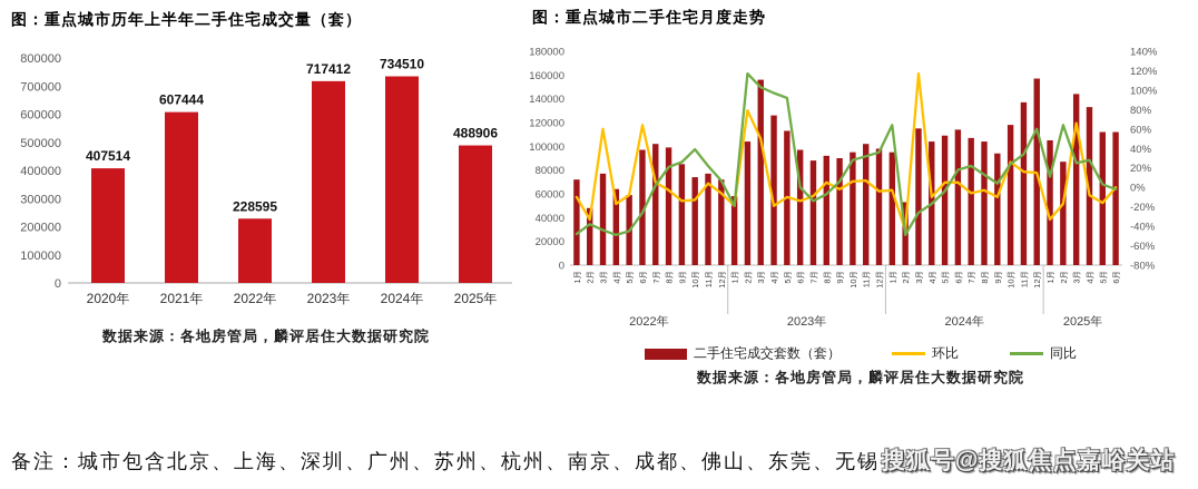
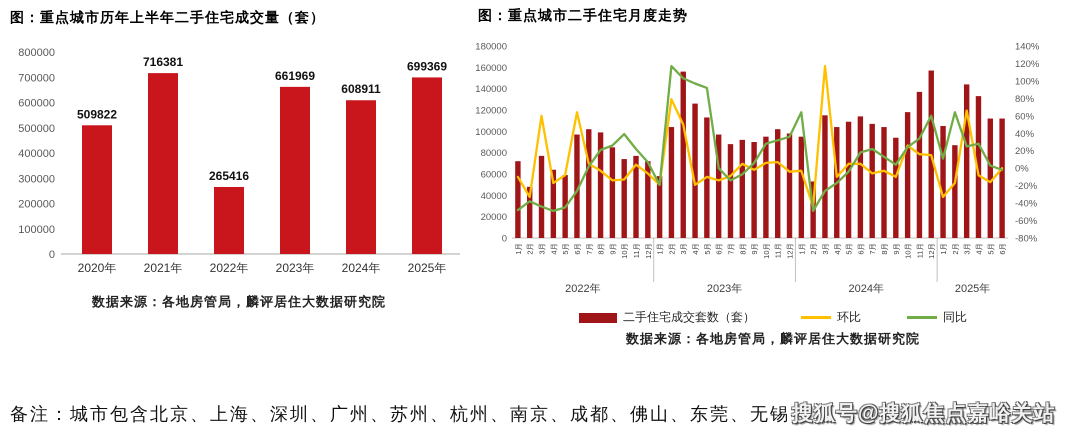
图：重点城市历年上半年二手住宅成交量（套）/2020年: 407514 -> 509822
图：重点城市历年上半年二手住宅成交量（套）/2021年: 607444 -> 716381
图：重点城市历年上半年二手住宅成交量（套）/2022年: 228595 -> 265416
图：重点城市历年上半年二手住宅成交量（套）/2023年: 717412 -> 661969
图：重点城市历年上半年二手住宅成交量（套）/2024年: 734510 -> 608911
图：重点城市历年上半年二手住宅成交量（套）/2025年: 488906 -> 699369
